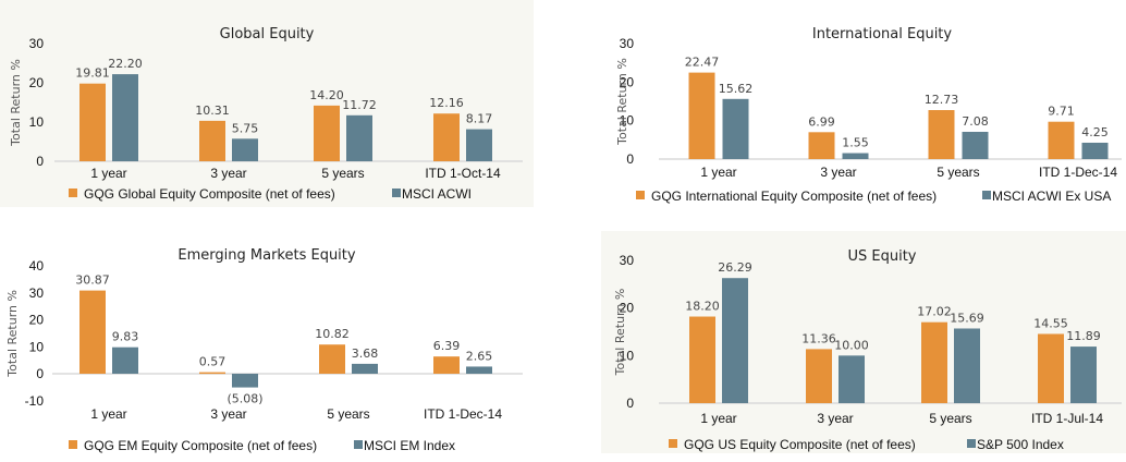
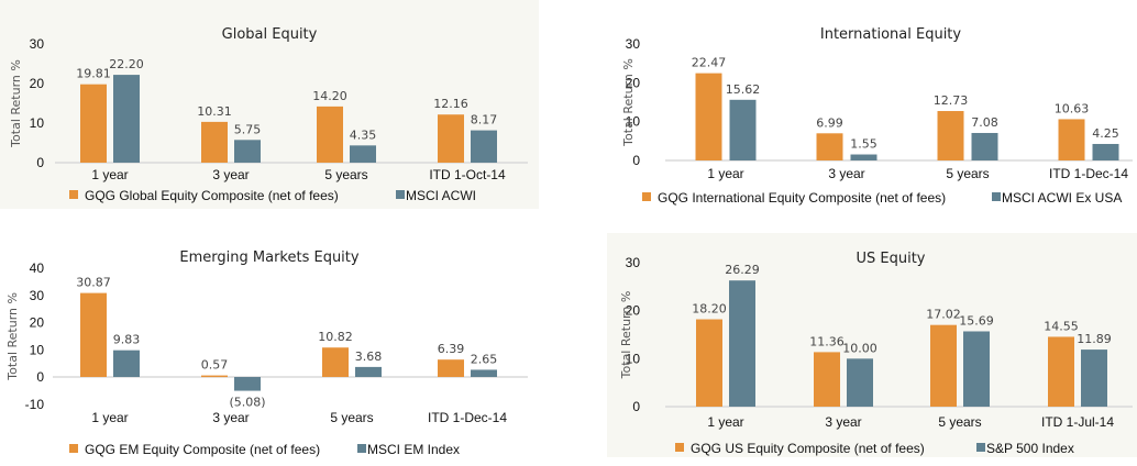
Global Equity/MSCI ACWI/5 years: 11.72 -> 4.35
International Equity/GQG International Equity Composite (net of fees)/ITD 1-Dec-14: 9.71 -> 10.63
